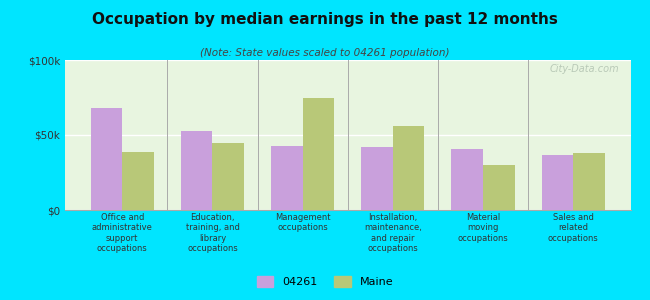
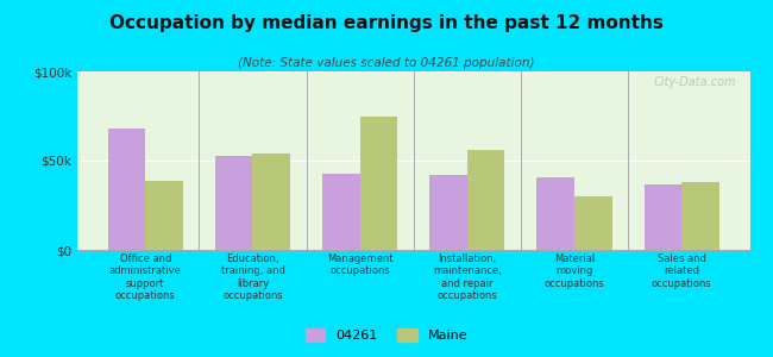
Maine/Education, training, and library occupations: $45k -> $54k
